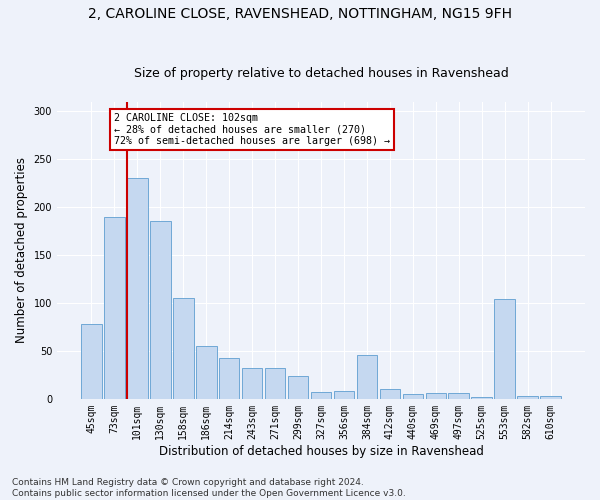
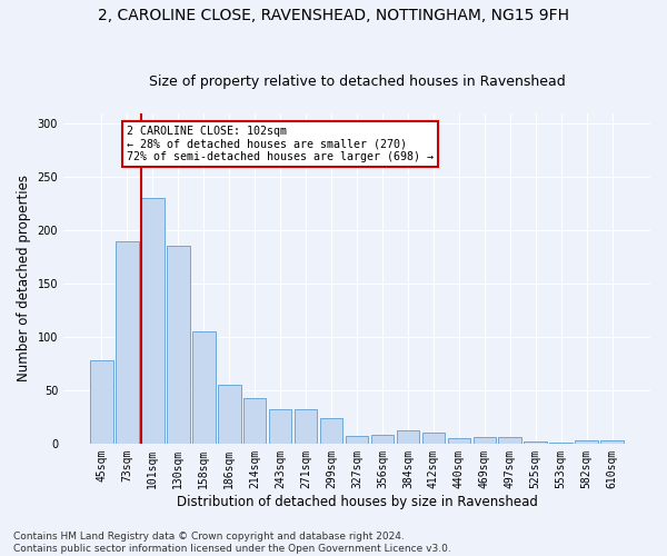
384sqm: 46 -> 12
553sqm: 104 -> 1
